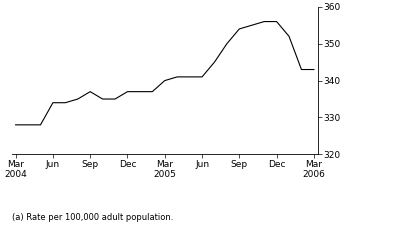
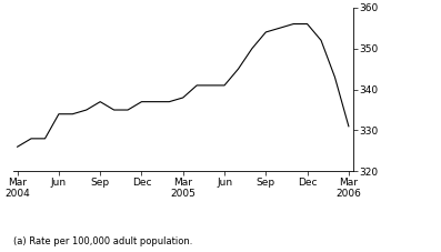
Mar 2004: 328 -> 326
Mar 2005: 340 -> 338
Mar 2006: 343 -> 331
